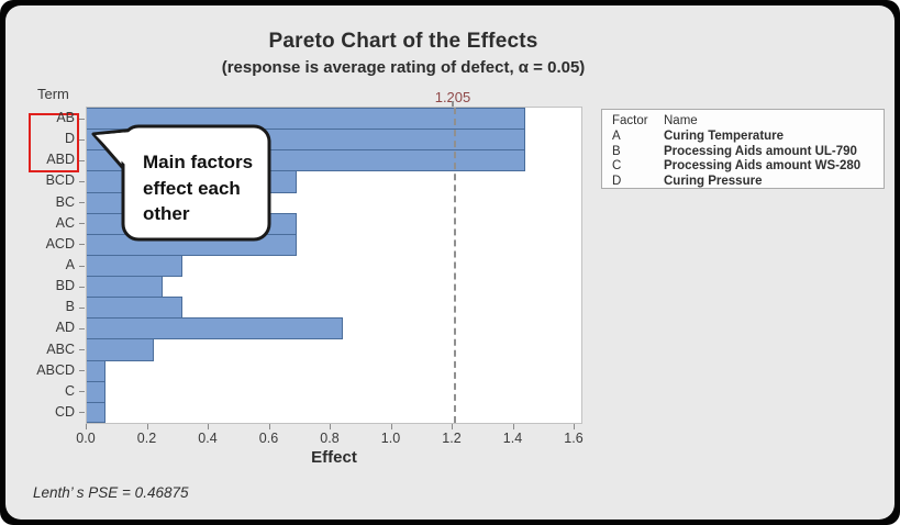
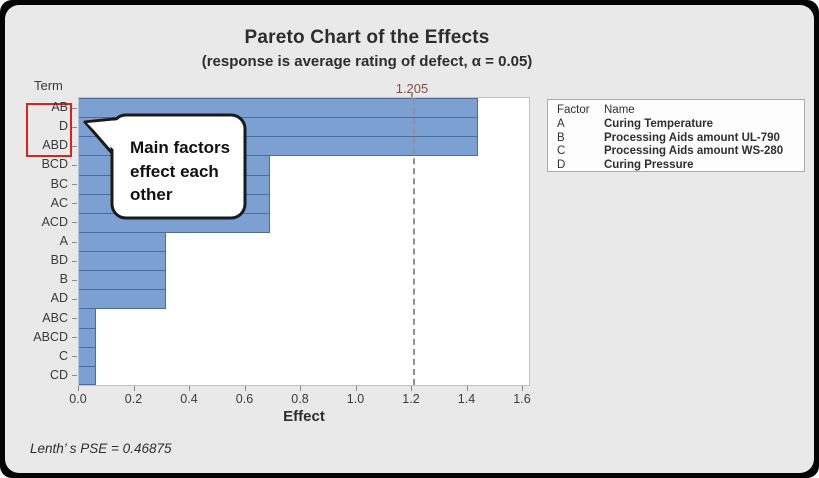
BC: 0.48 -> 0.69
BD: 0.25 -> 0.31
AD: 0.84 -> 0.31
ABC: 0.22 -> 0.06
